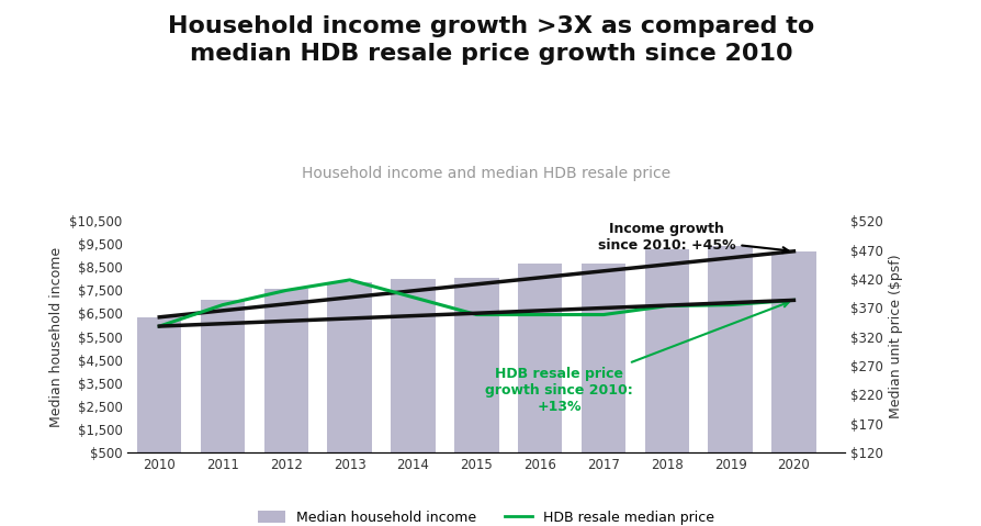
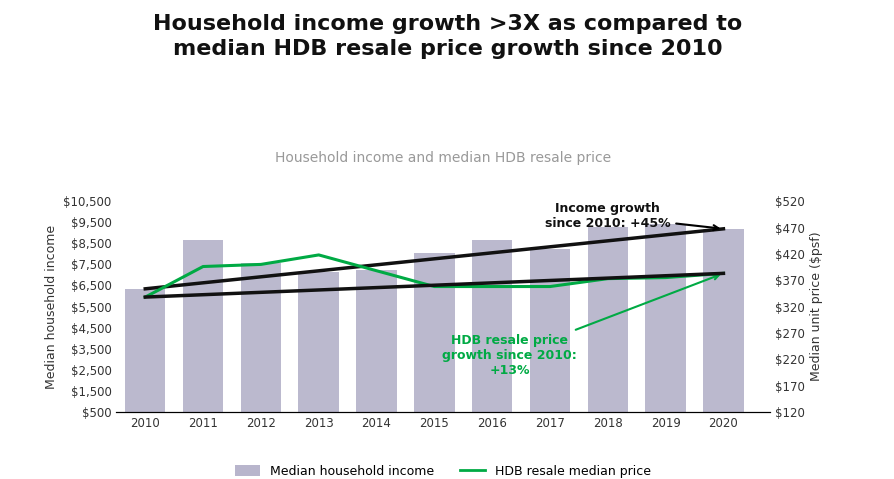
Median household income/2011: $7,100 -> $8,650
HDB resale median price/2011: $375 -> $396
Median household income/2013: $7,870 -> $7,150
Median household income/2014: $8,000 -> $7,250
Median household income/2017: $8,670 -> $8,250
